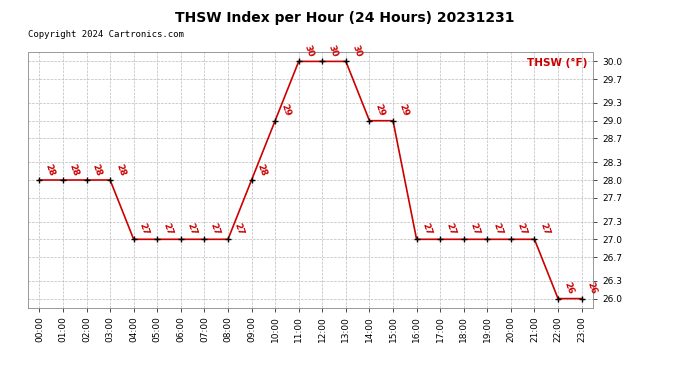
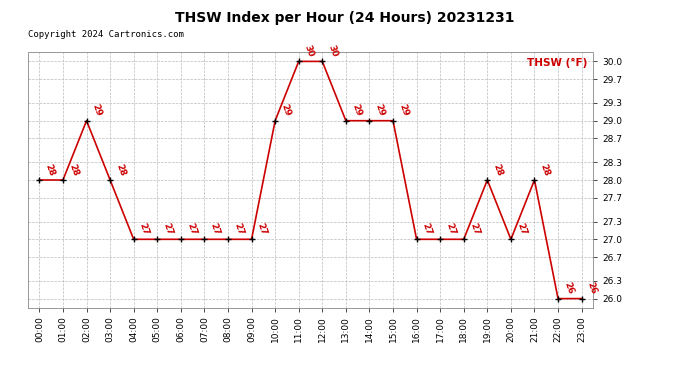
02:00: 28 -> 29
09:00: 28 -> 27
13:00: 30 -> 29
19:00: 27 -> 28
21:00: 27 -> 28
